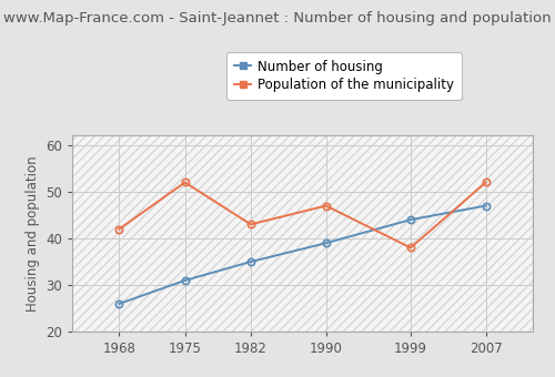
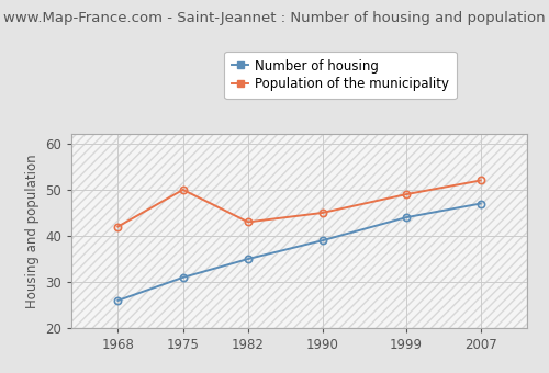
Population of the municipality/1975: 52 -> 50
Population of the municipality/1990: 47 -> 45
Population of the municipality/1999: 38 -> 49
